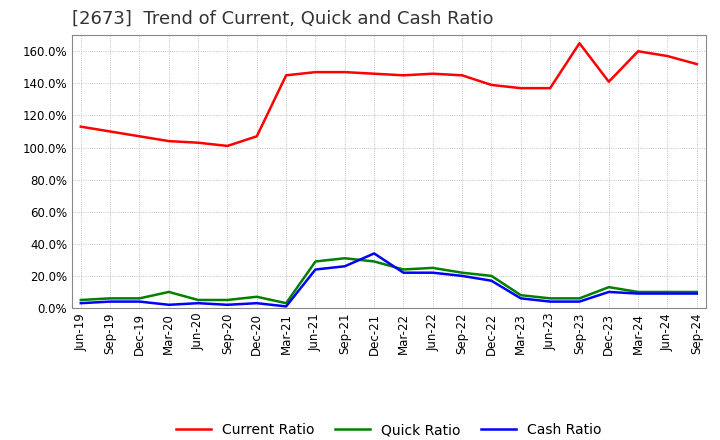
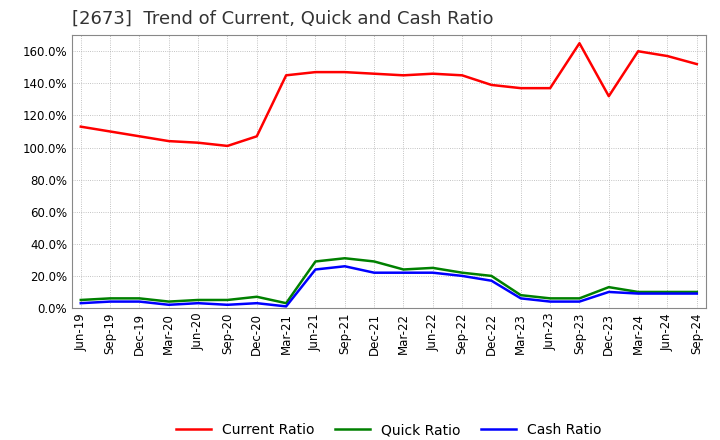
Quick Ratio/Mar-20: 10% -> 4%
Cash Ratio/Dec-21: 34% -> 22%
Current Ratio/Dec-23: 141% -> 132%
